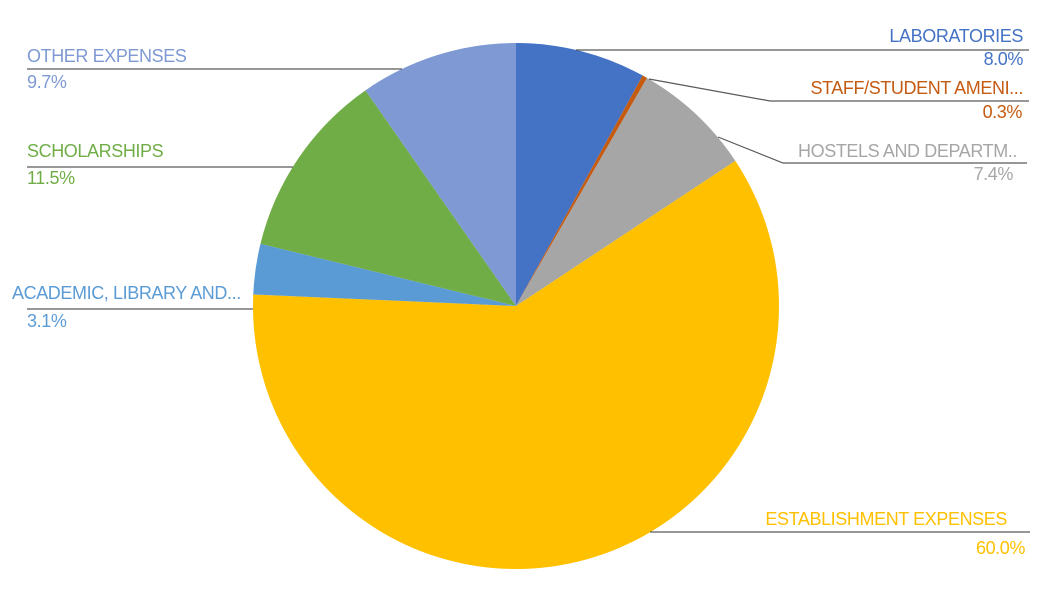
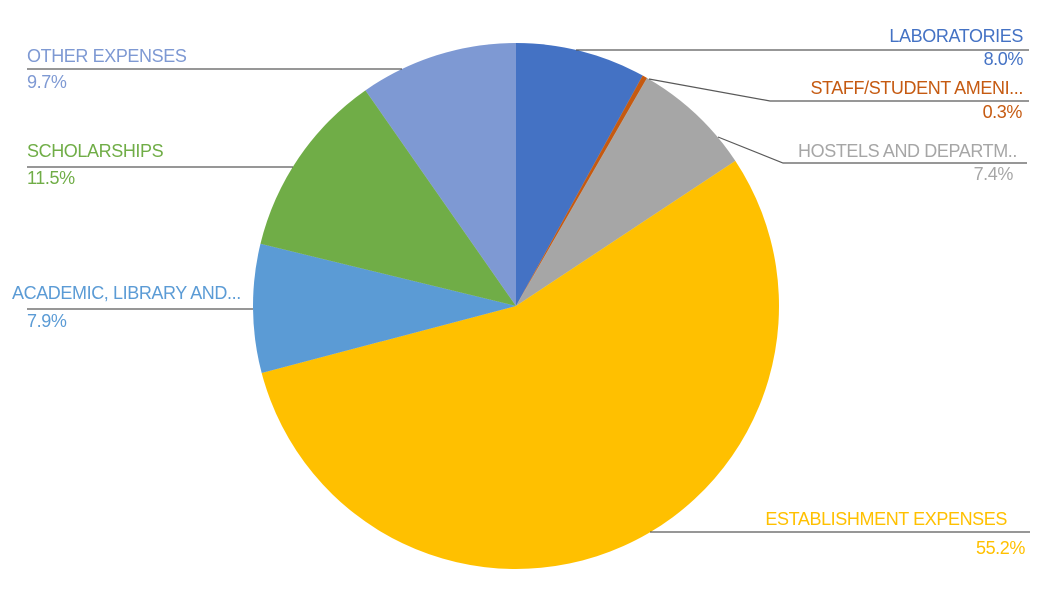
ESTABLISHMENT EXPENSES: 60.0% -> 55.2%
ACADEMIC, LIBRARY AND...: 3.1% -> 7.9%
